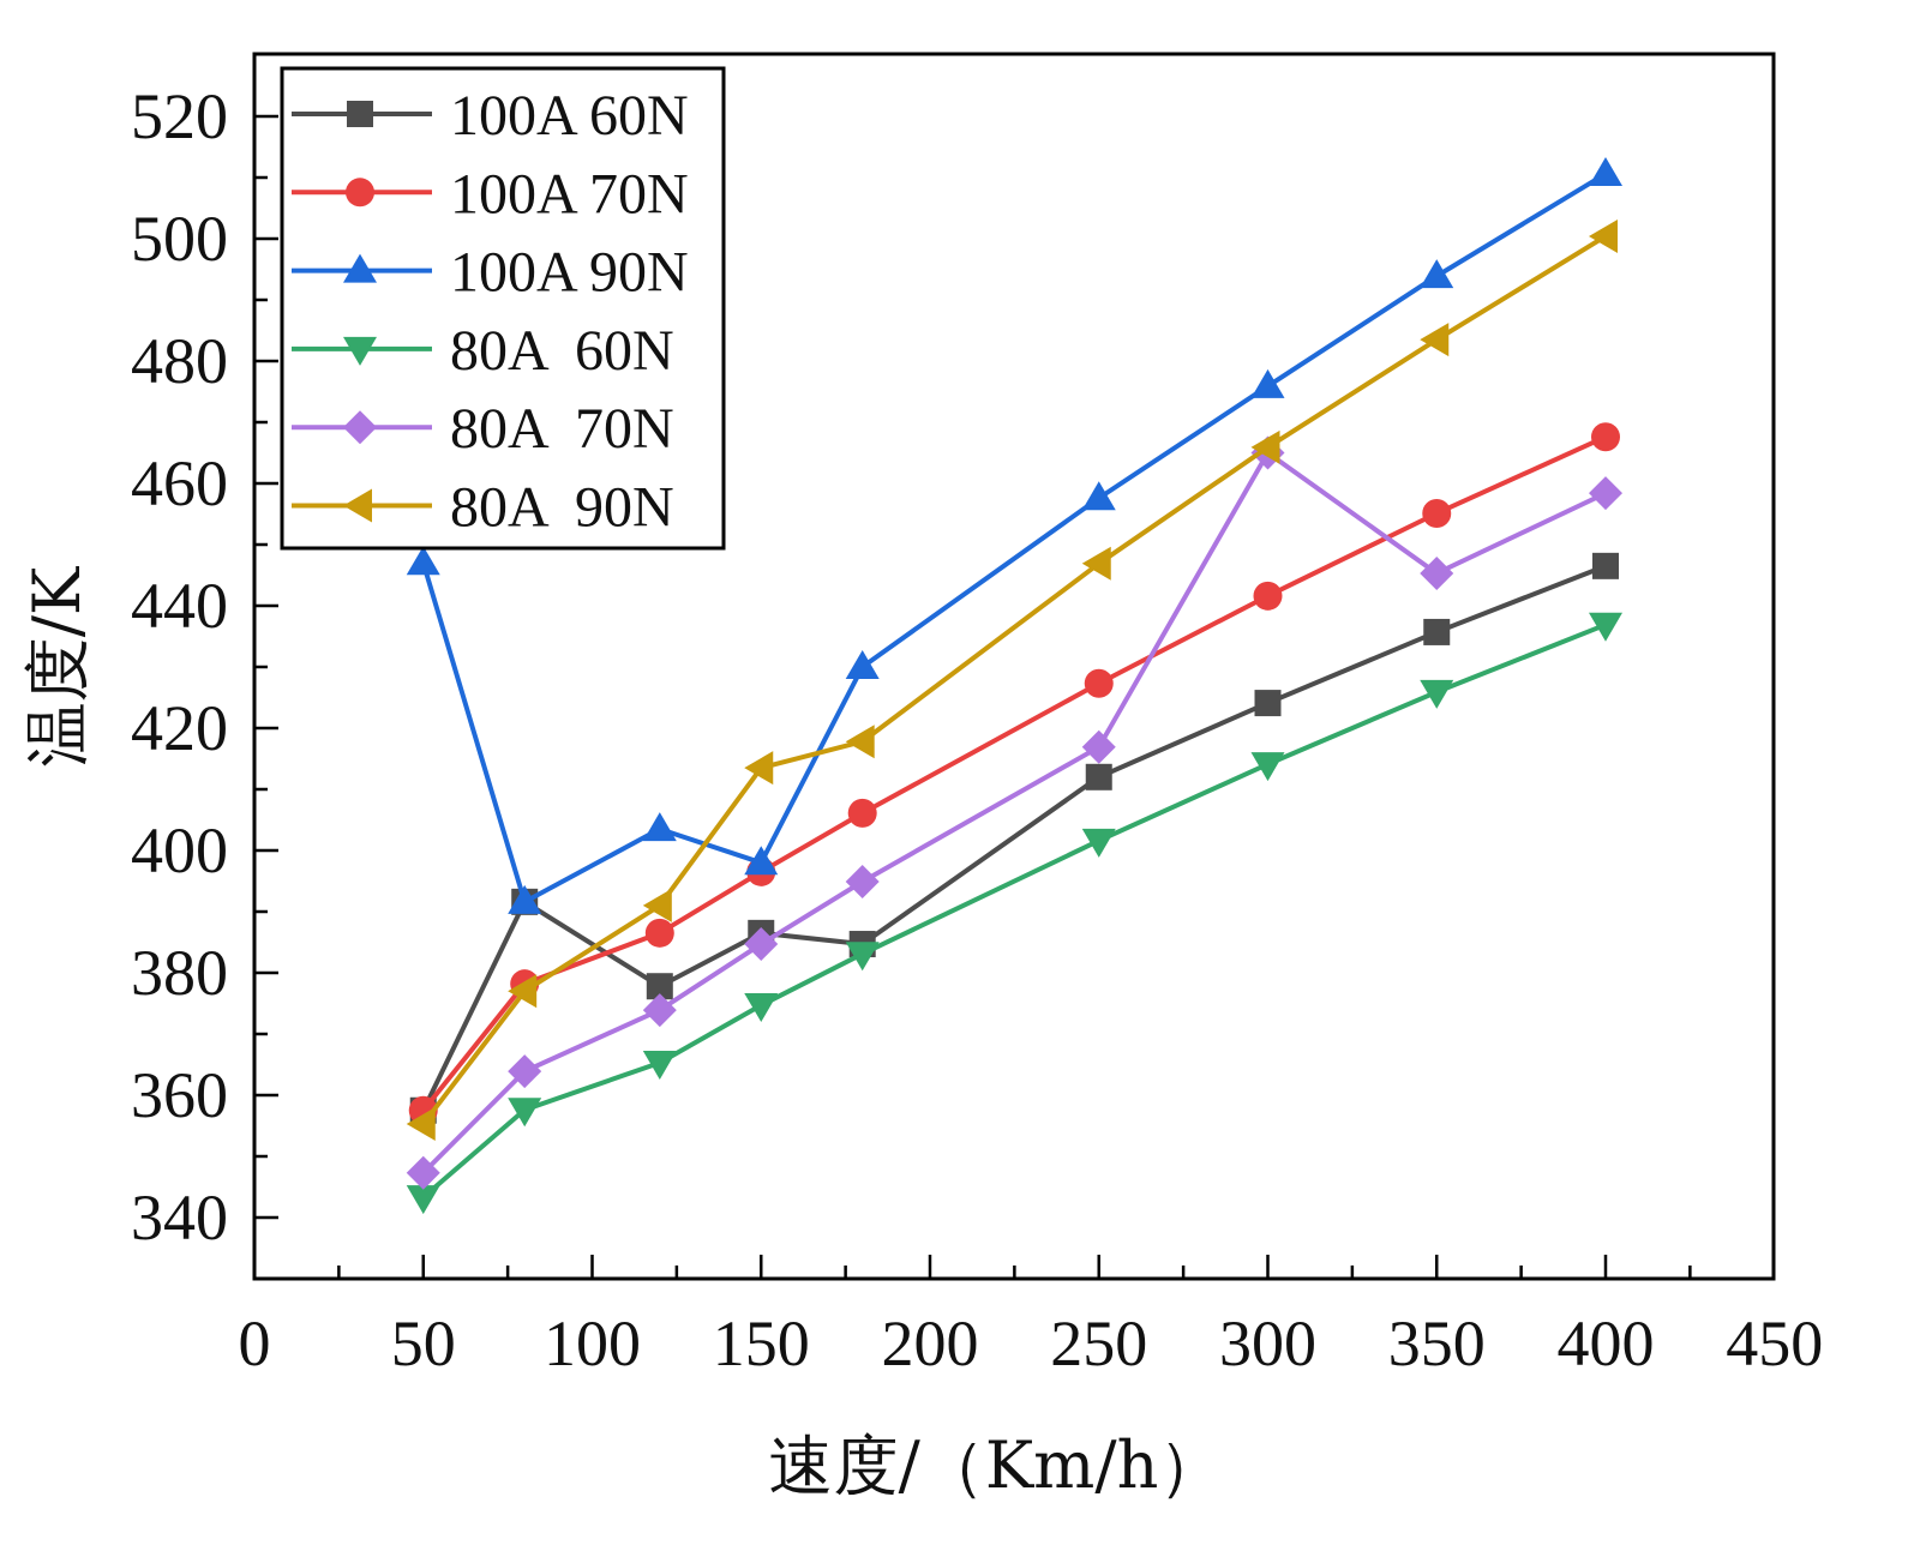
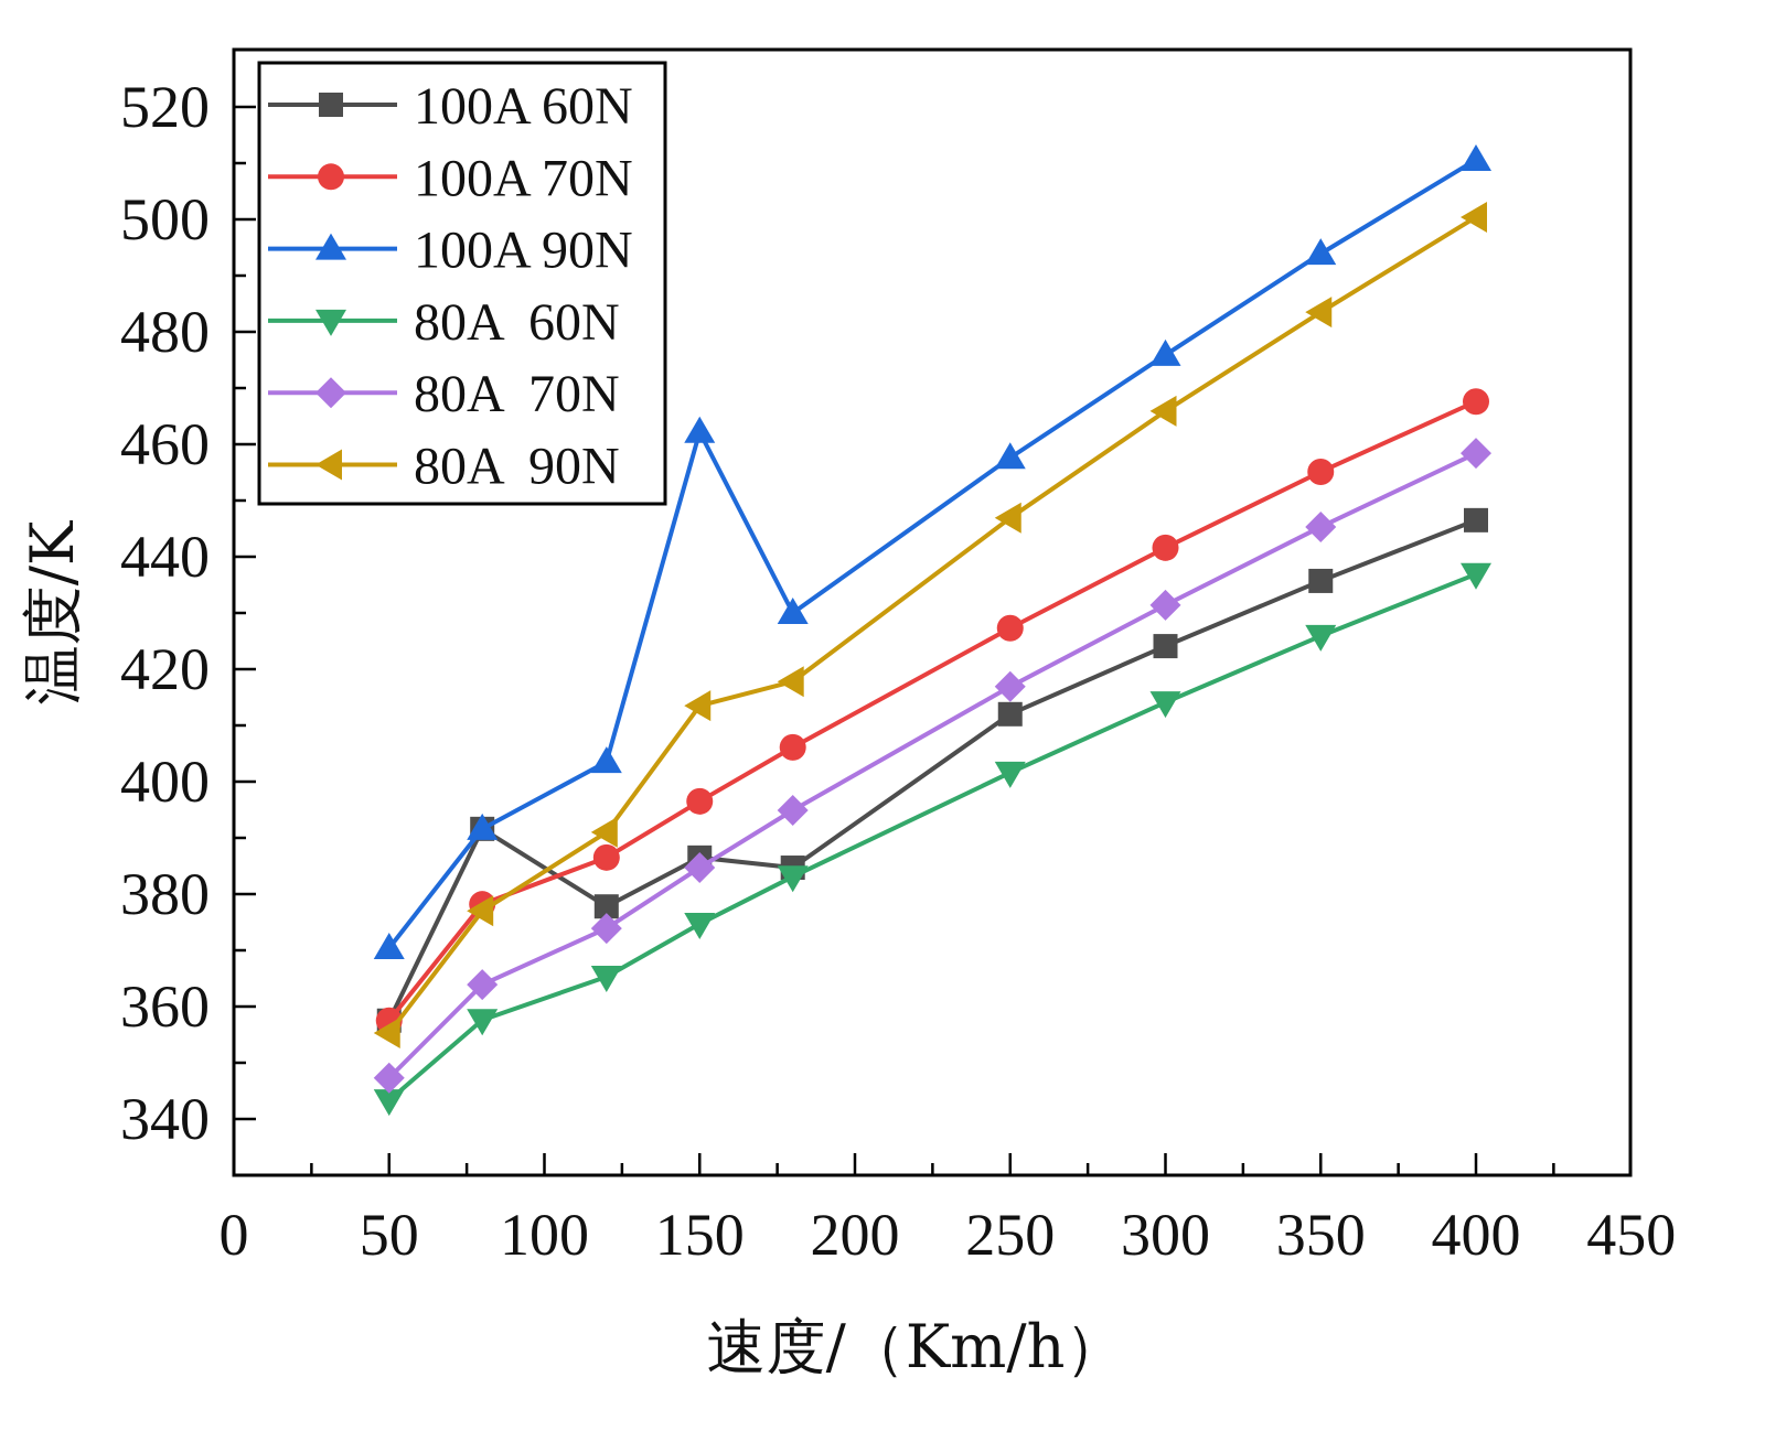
100A 90N/50: 447 -> 370
100A 90N/150: 398 -> 462
80A 70N/300: 465 -> 431
